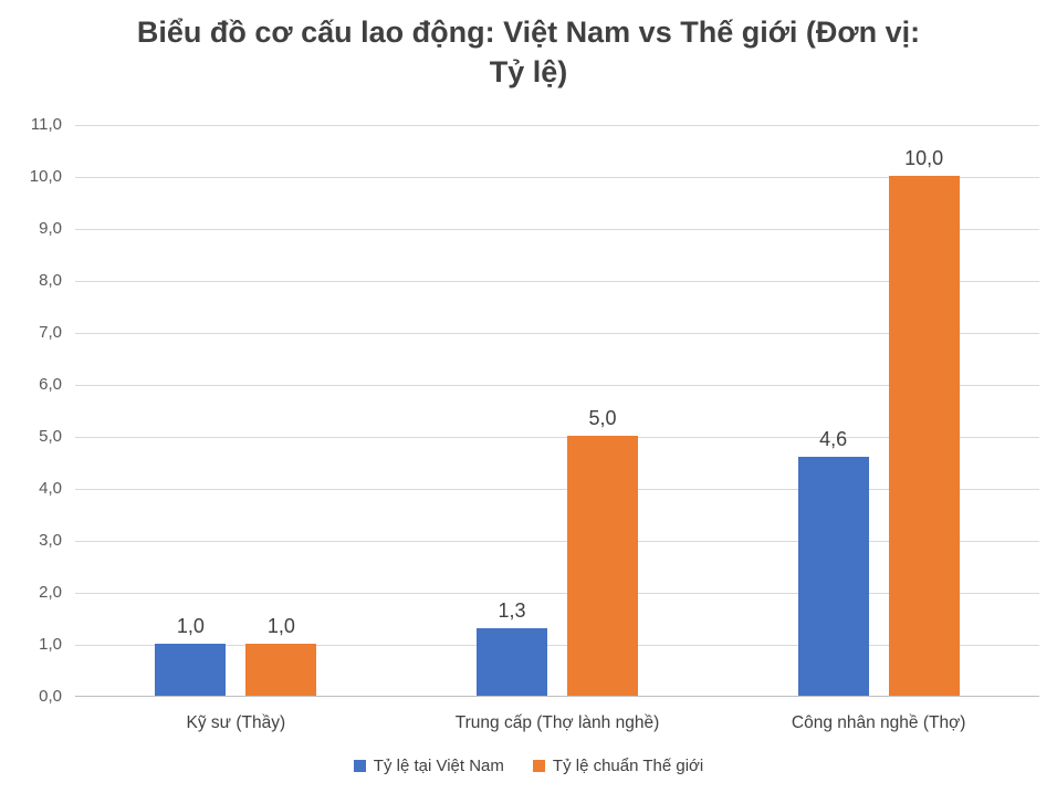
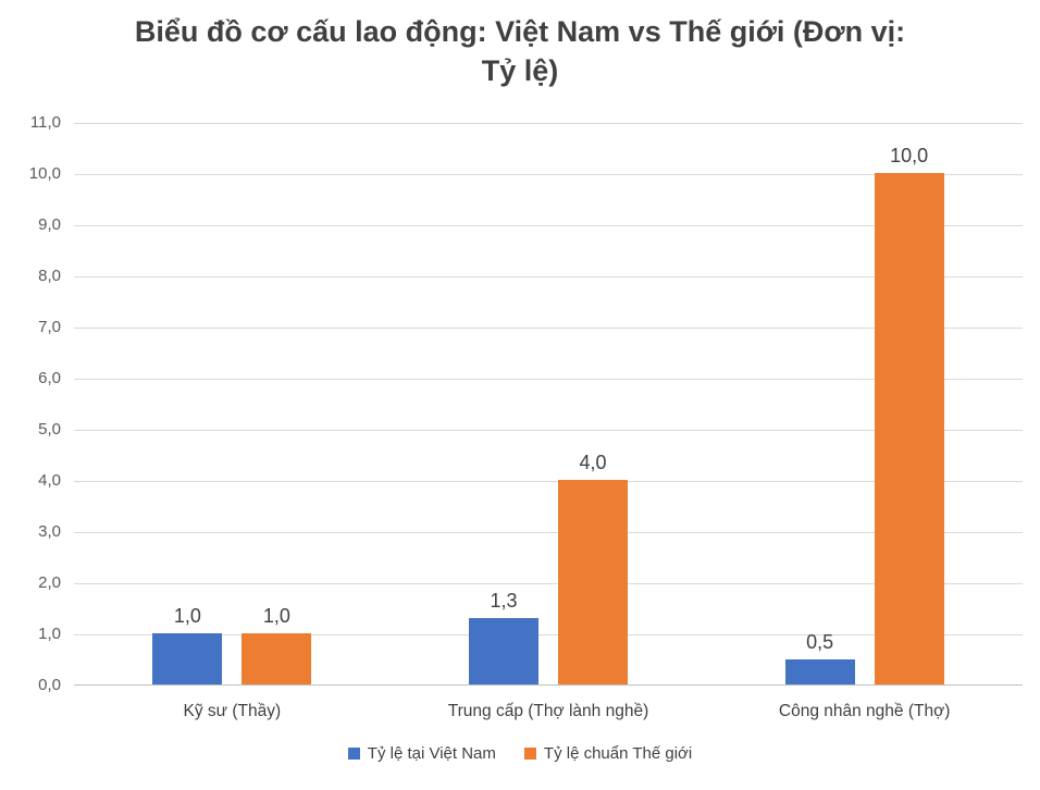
Tỷ lệ chuẩn Thế giới/Trung cấp (Thợ lành nghề): 5,0 -> 4,0
Tỷ lệ tại Việt Nam/Công nhân nghề (Thợ): 4,6 -> 0,5
